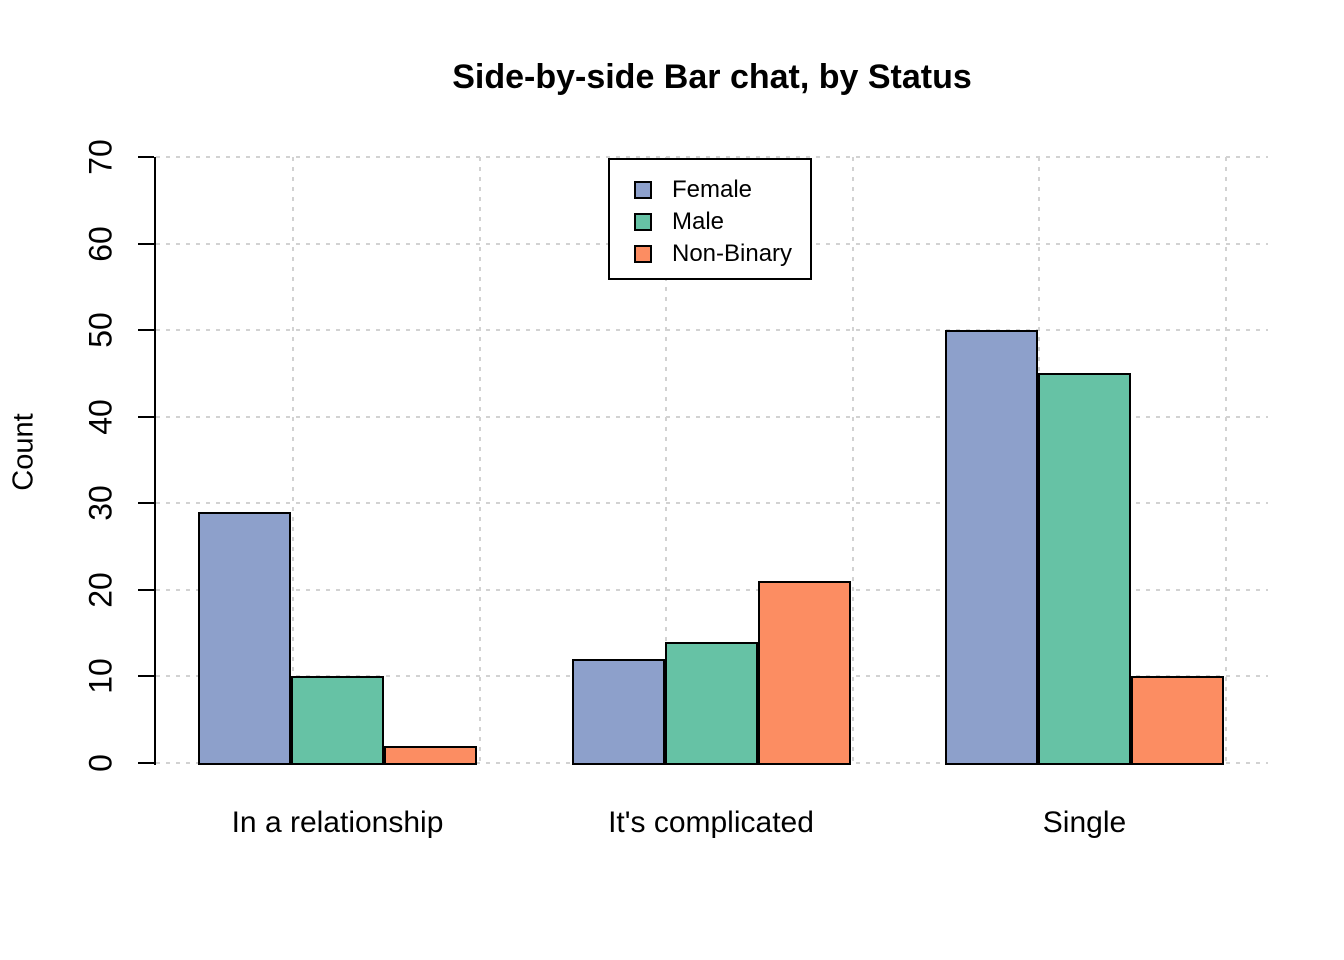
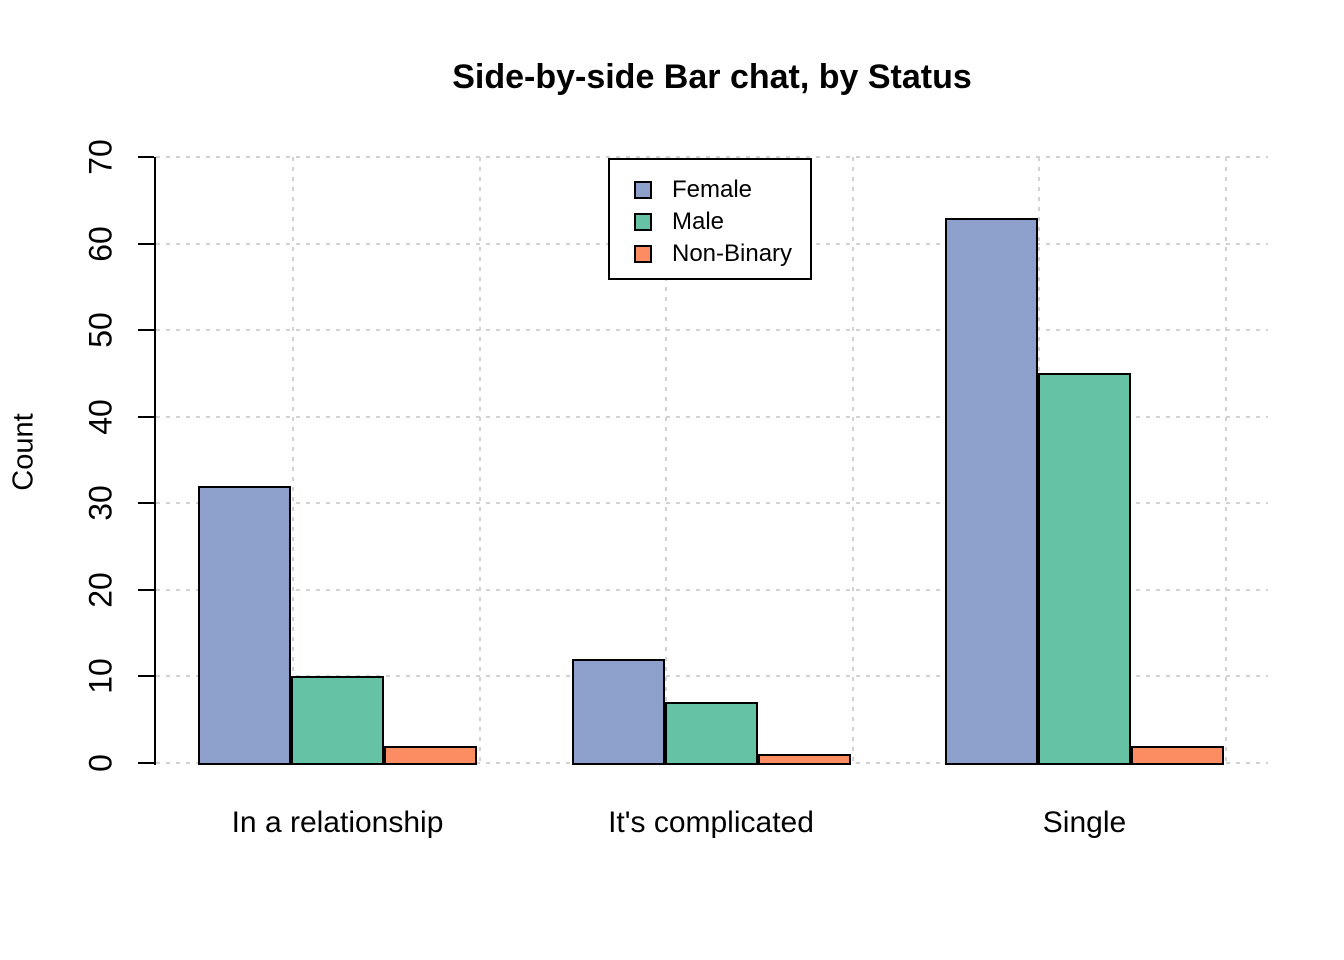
Female/In a relationship: 29 -> 32
Male/It's complicated: 14 -> 7
Non-Binary/It's complicated: 21 -> 1
Female/Single: 50 -> 63
Non-Binary/Single: 10 -> 2
